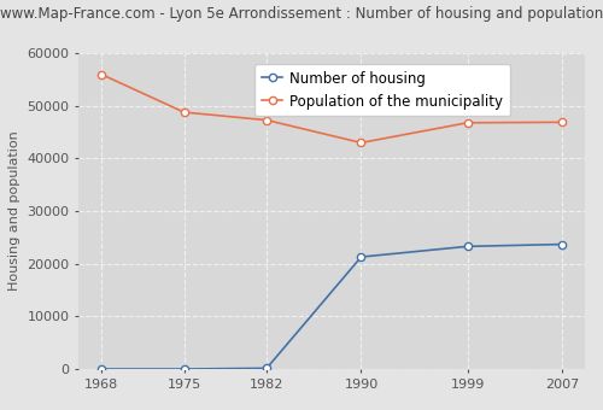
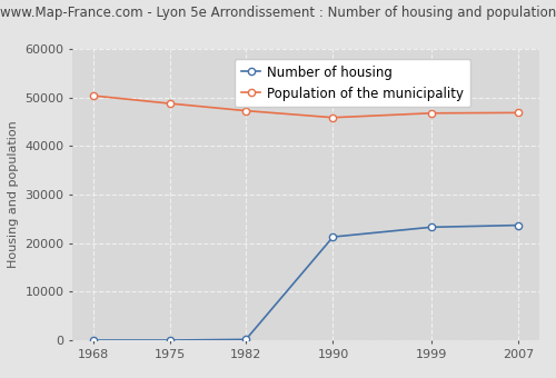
Population of the municipality/1968: 56000 -> 50400
Population of the municipality/1990: 43000 -> 45900
